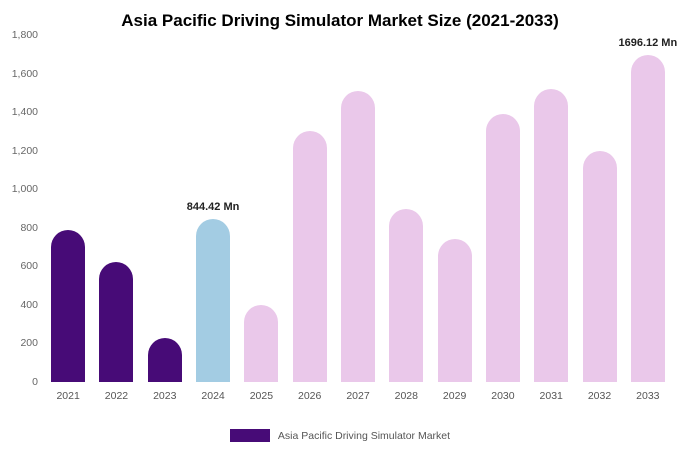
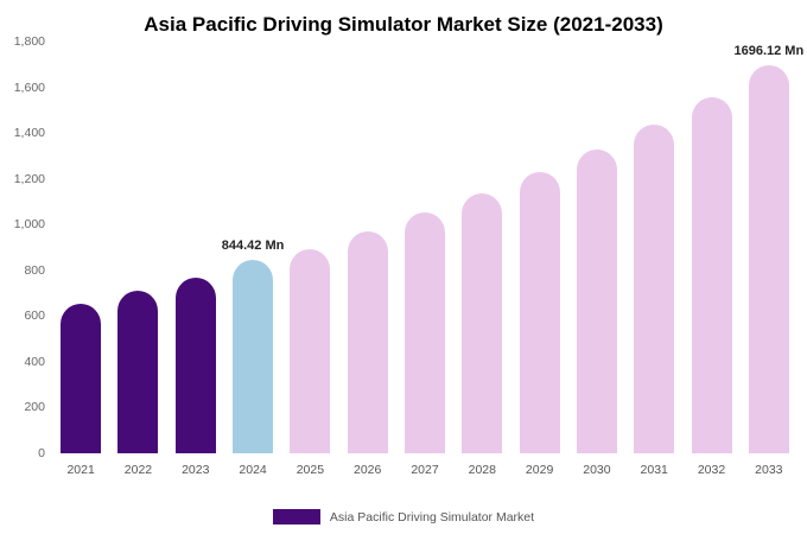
2021: 790 -> 660
2022: 620 -> 710
2023: 230 -> 770
2025: 400 -> 890
2026: 1300 -> 970
2027: 1510 -> 1050
2028: 900 -> 1140
2029: 740 -> 1230
2030: 1390 -> 1330
2031: 1520 -> 1440
2032: 1200 -> 1560
